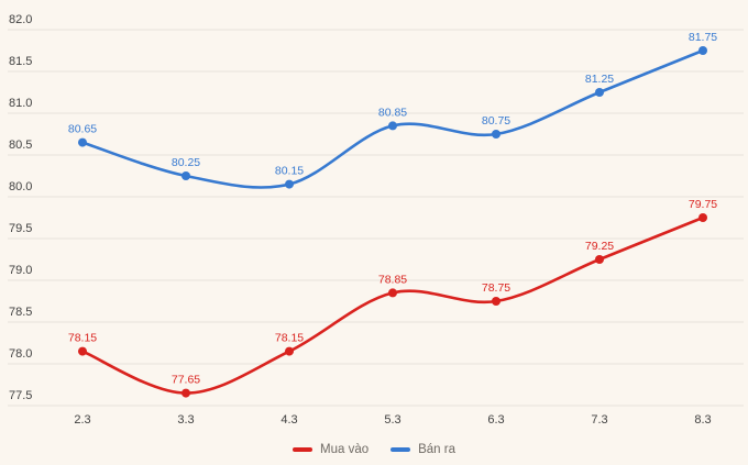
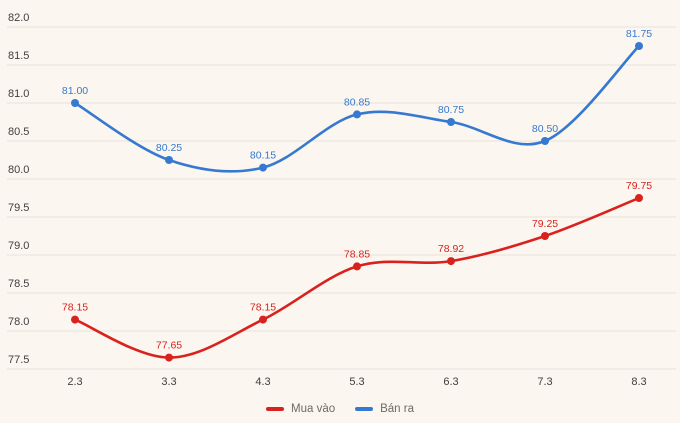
Bán ra/2.3: 80.65 -> 81.00
Mua vào/6.3: 78.75 -> 78.92
Bán ra/7.3: 81.25 -> 80.50
